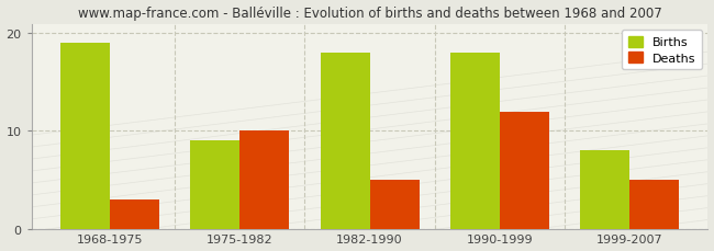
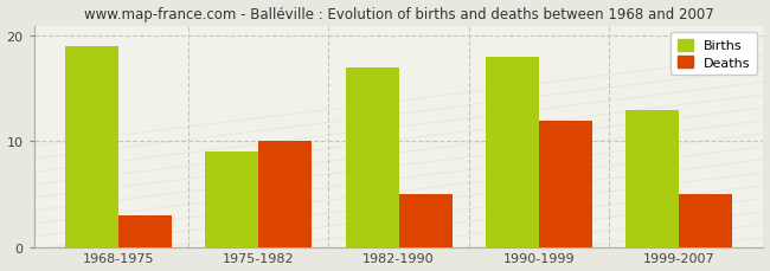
Births/1982-1990: 18 -> 17
Births/1999-2007: 8 -> 13
